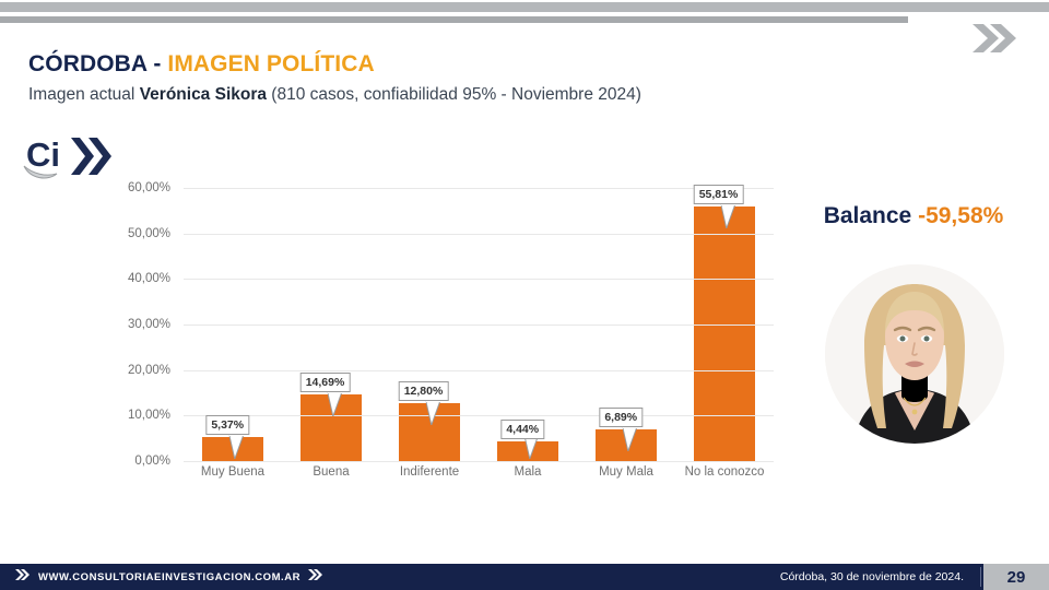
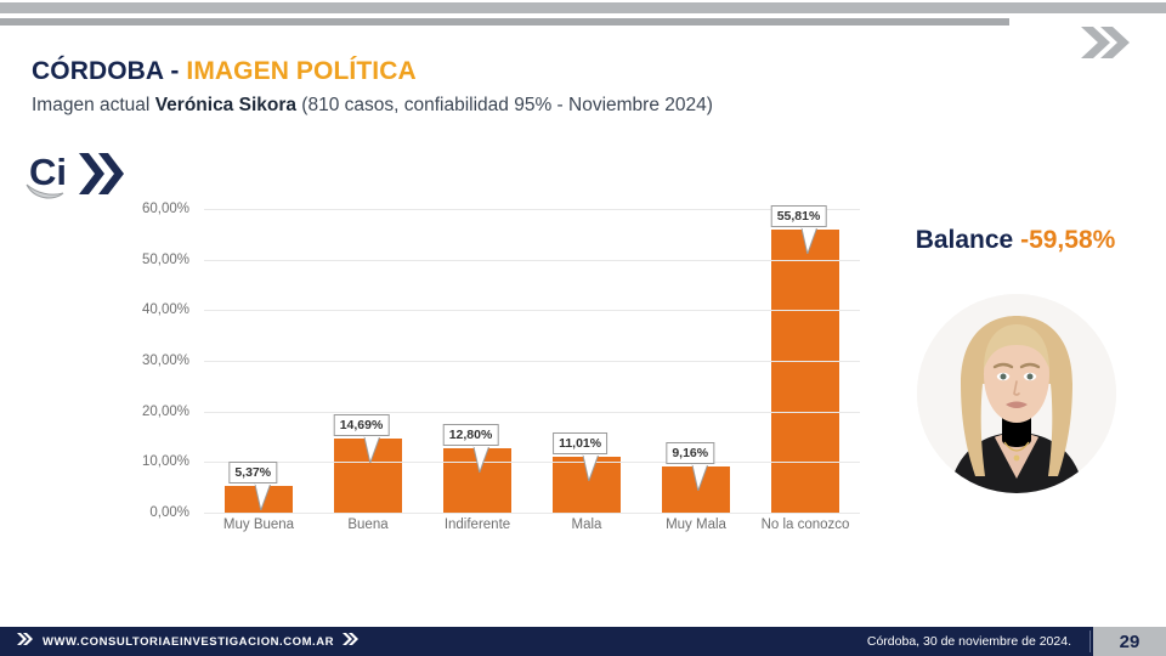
Mala: 4,44% -> 11,01%
Muy Mala: 6,89% -> 9,16%
